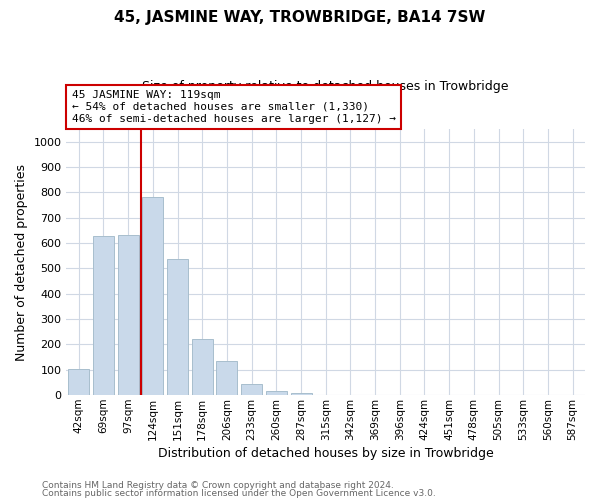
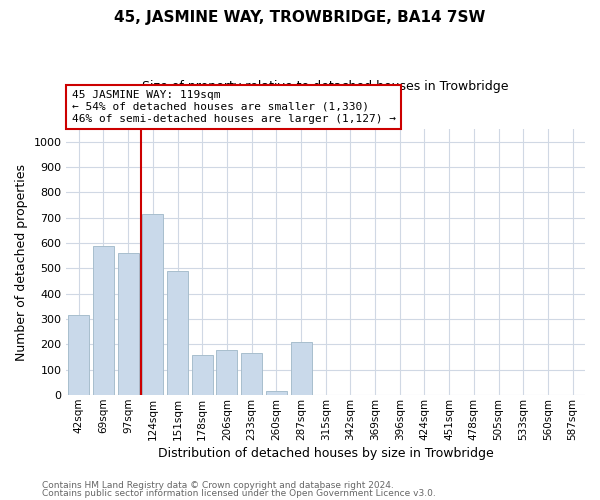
42sqm: 103 -> 315
69sqm: 627 -> 590
97sqm: 632 -> 560
124sqm: 783 -> 715
151sqm: 538 -> 490
178sqm: 221 -> 160
206sqm: 135 -> 180
233sqm: 44 -> 165
287sqm: 10 -> 210
